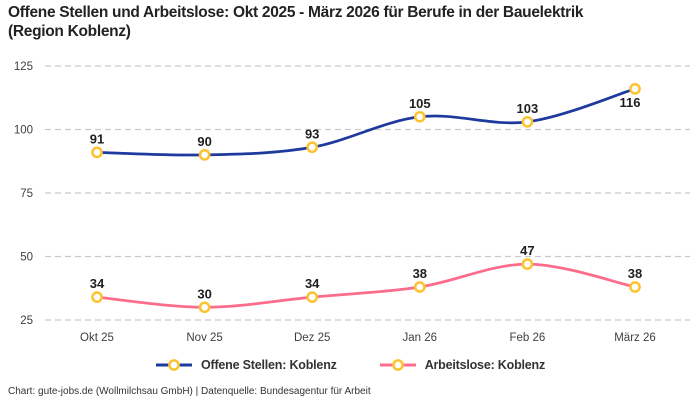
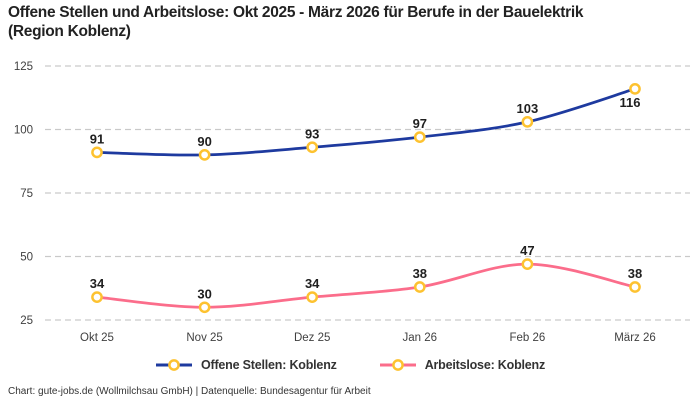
Offene Stellen: Koblenz/Jan 26: 105 -> 97
